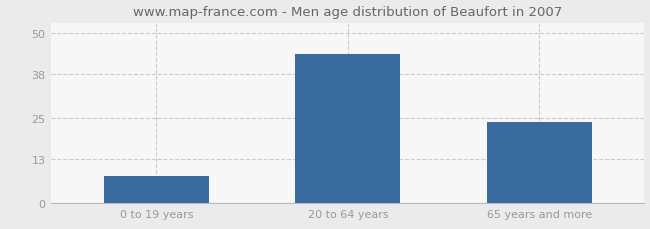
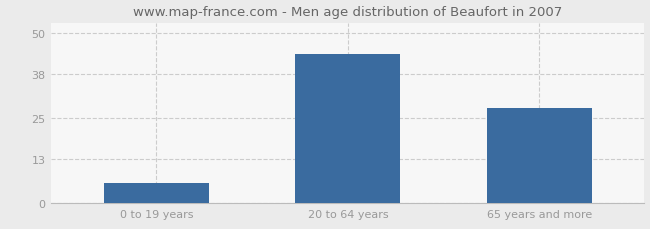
0 to 19 years: 8 -> 6
65 years and more: 24 -> 28
